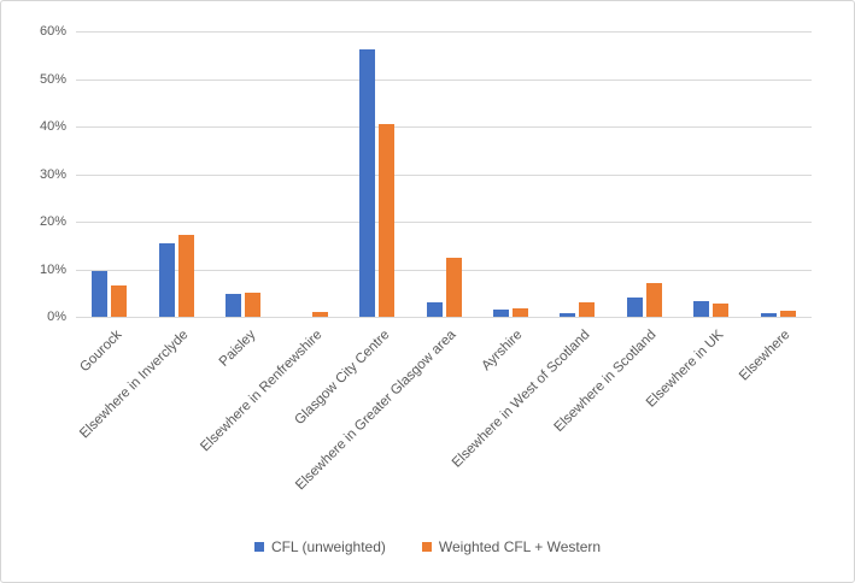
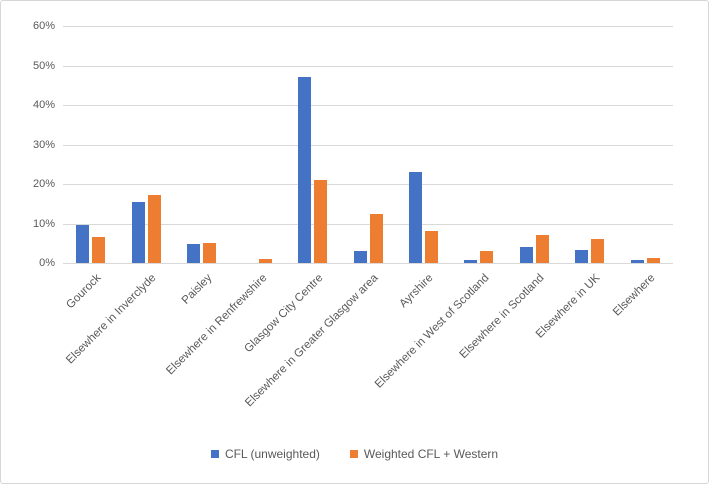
CFL (unweighted)/Glasgow City Centre: 56% -> 47%
Weighted CFL + Western/Glasgow City Centre: 40% -> 21%
CFL (unweighted)/Ayrshire: 1% -> 23%
Weighted CFL + Western/Ayrshire: 2% -> 8%
Weighted CFL + Western/Elsewhere in UK: 3% -> 6%
